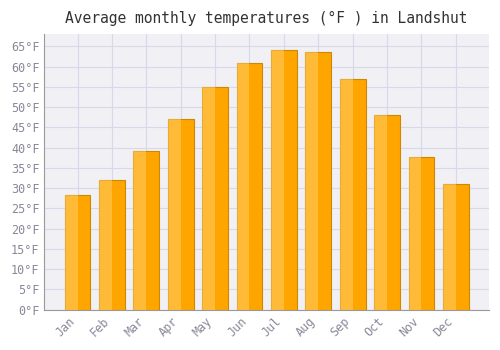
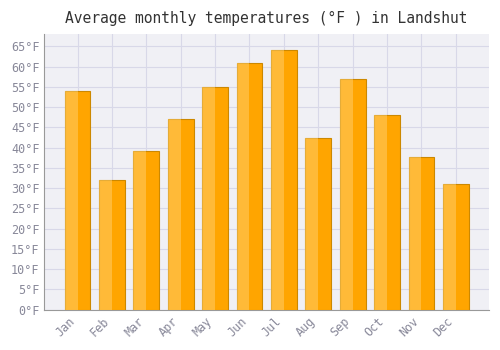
Jan: 28.4°F -> 54.0°F
Aug: 63.5°F -> 42.5°F
